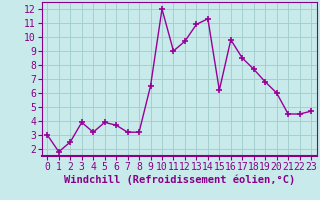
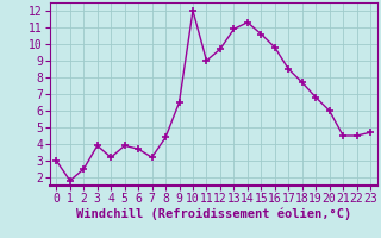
8: 3.2 -> 4.4
15: 6.2 -> 10.6
